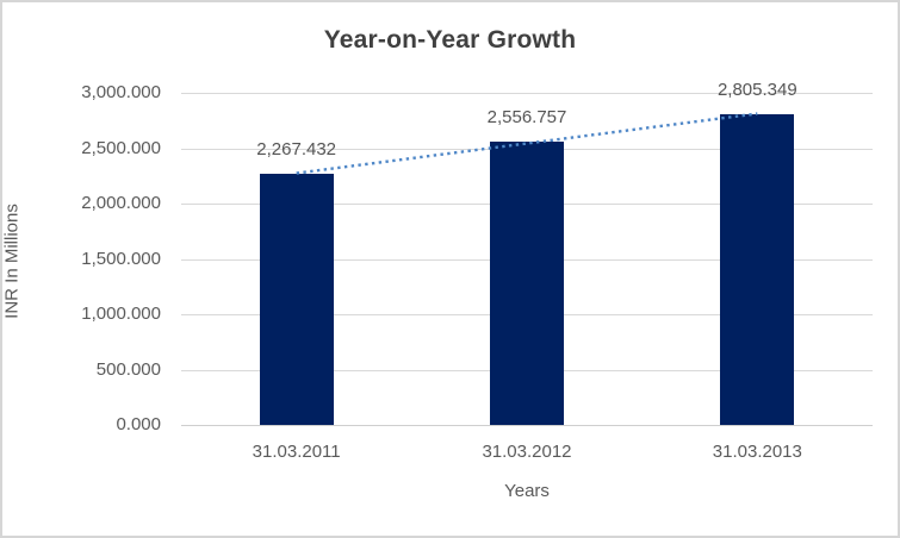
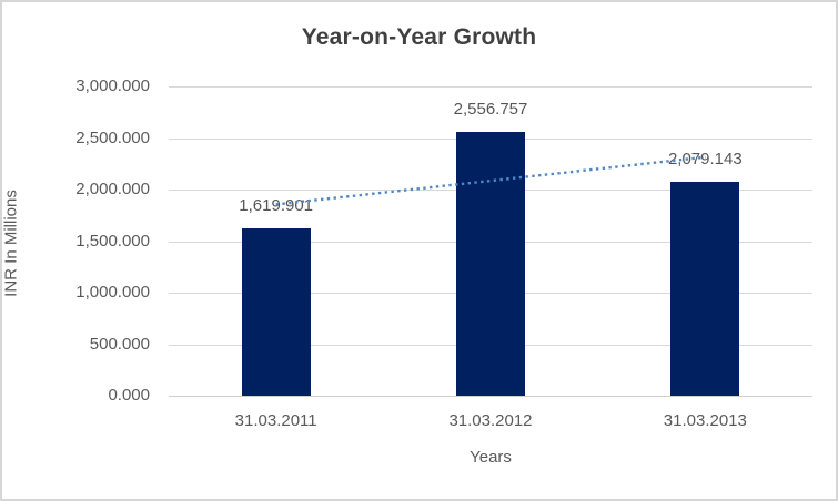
31.03.2011: 2,267.432 -> 1,619.901
31.03.2013: 2,805.349 -> 2,079.143
